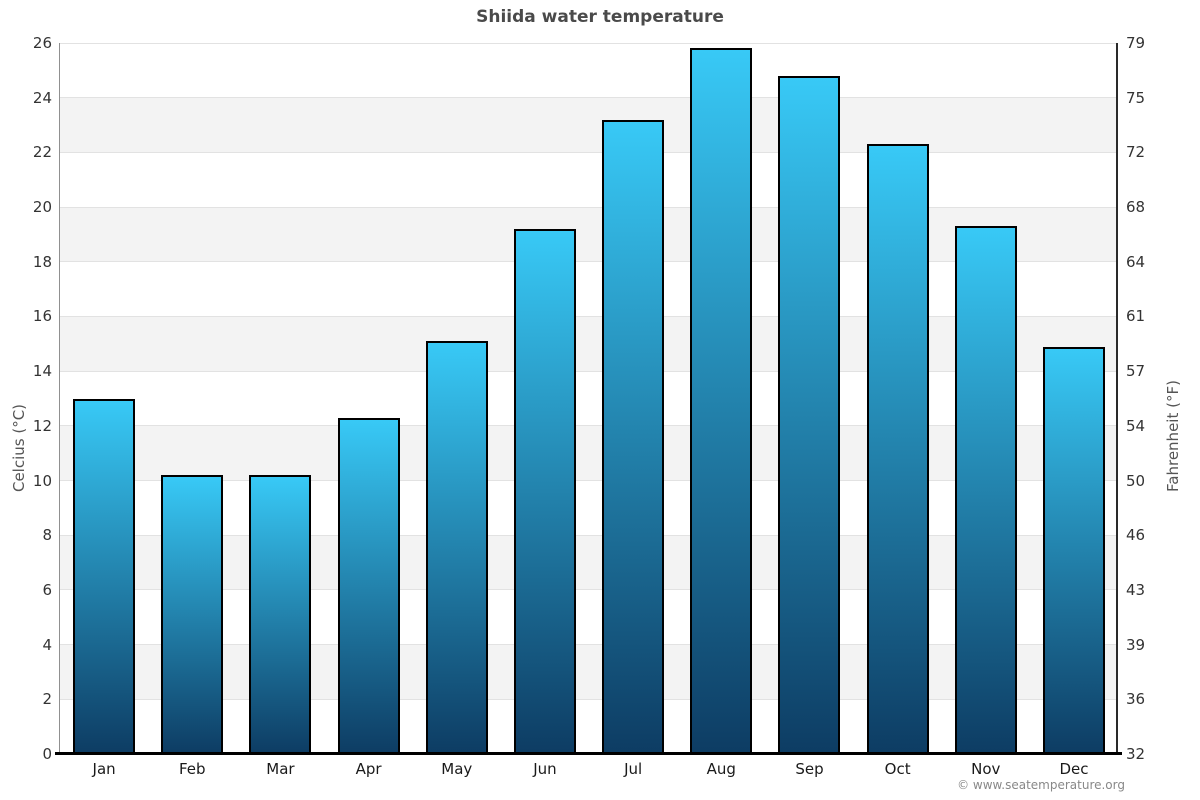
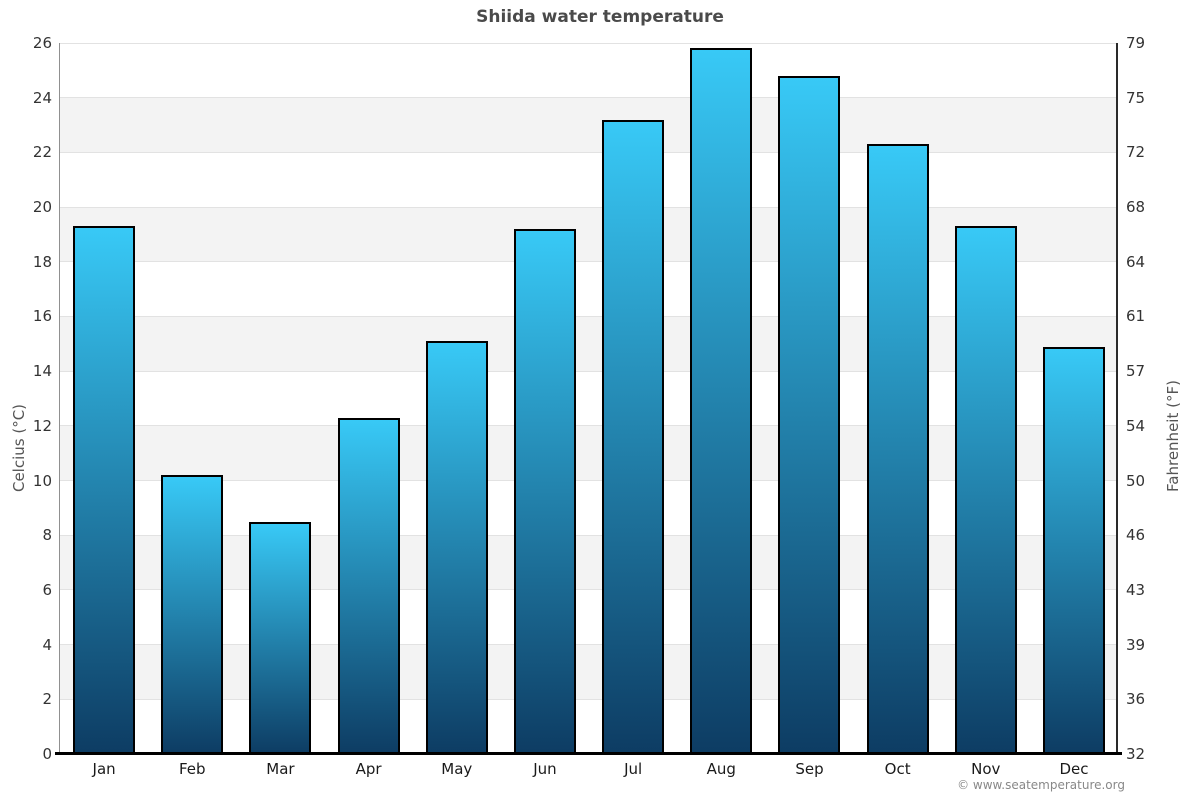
Jan: 13.0 -> 19.3
Mar: 10.2 -> 8.5
